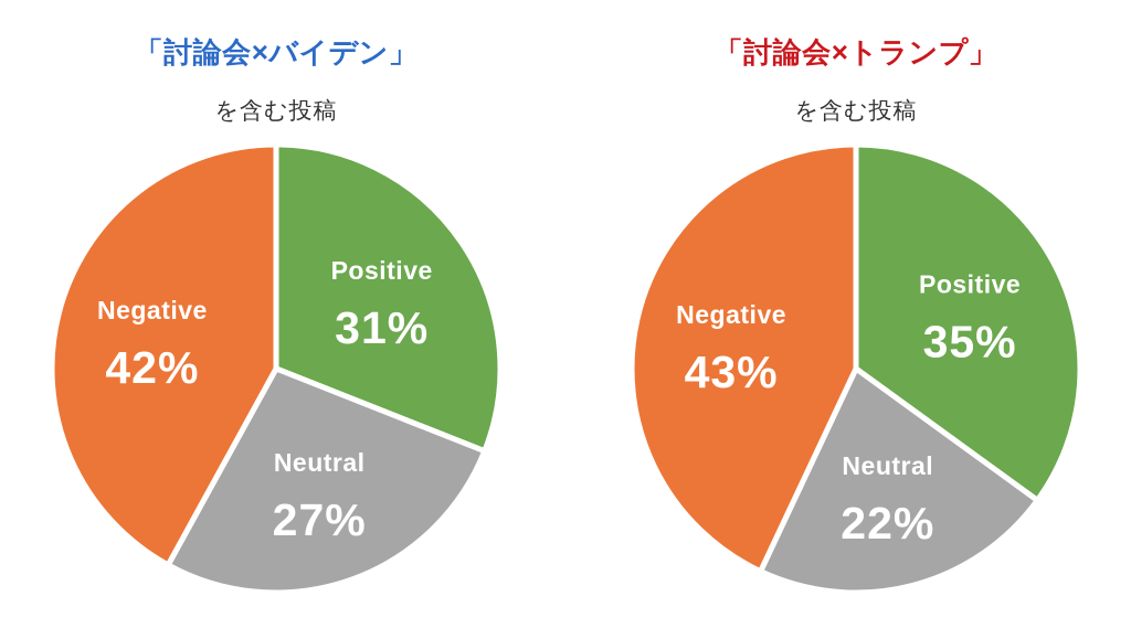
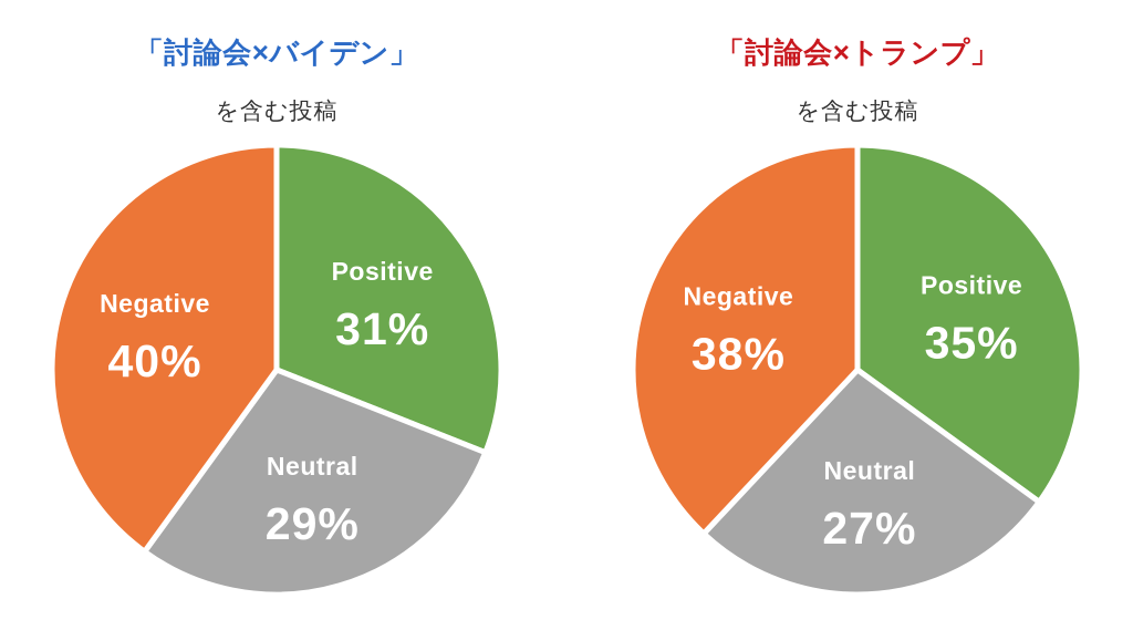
「討論会×バイデン」/Neutral: 27% -> 29%
「討論会×バイデン」/Negative: 42% -> 40%
「討論会×トランプ」/Neutral: 22% -> 27%
「討論会×トランプ」/Negative: 43% -> 38%
